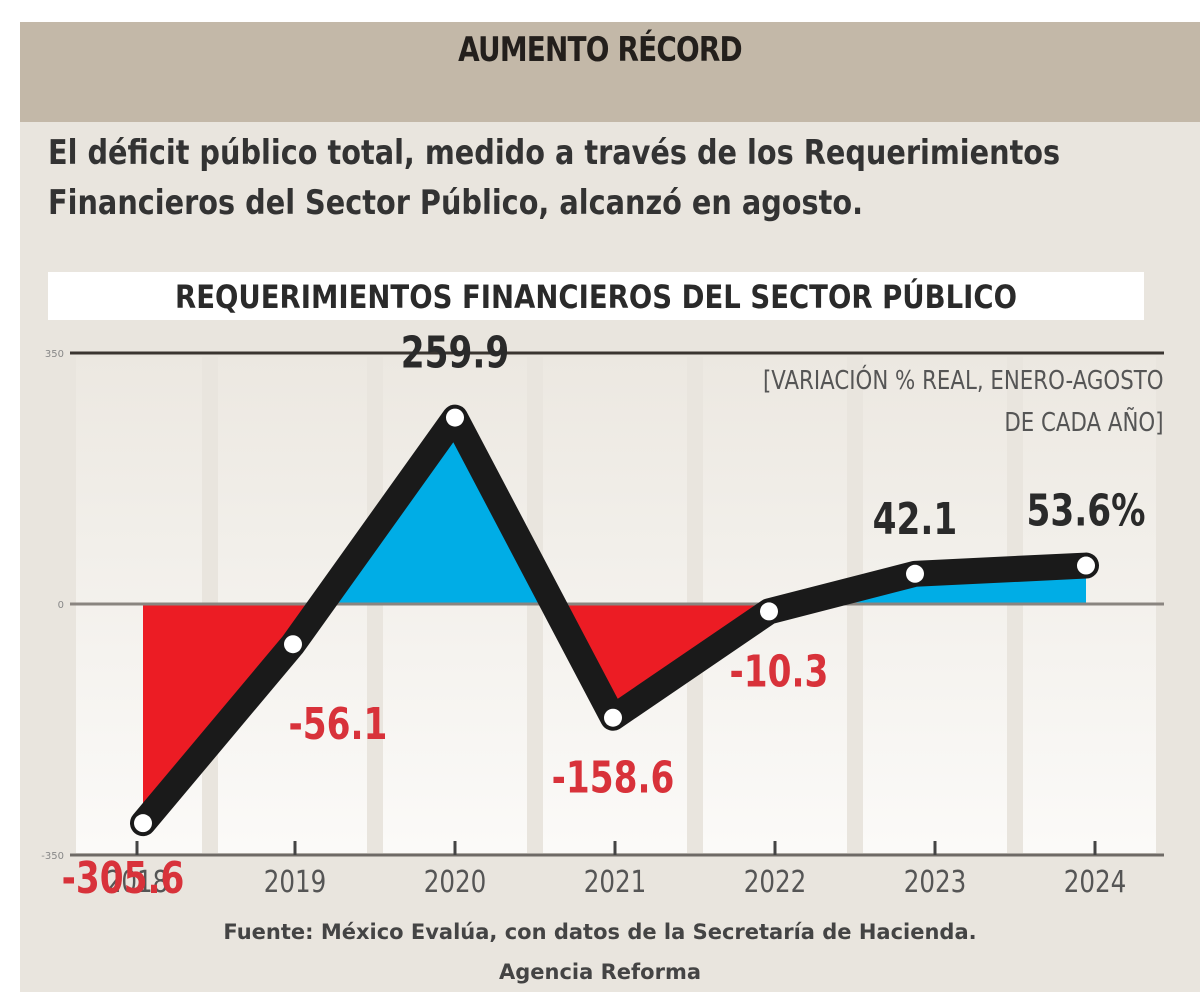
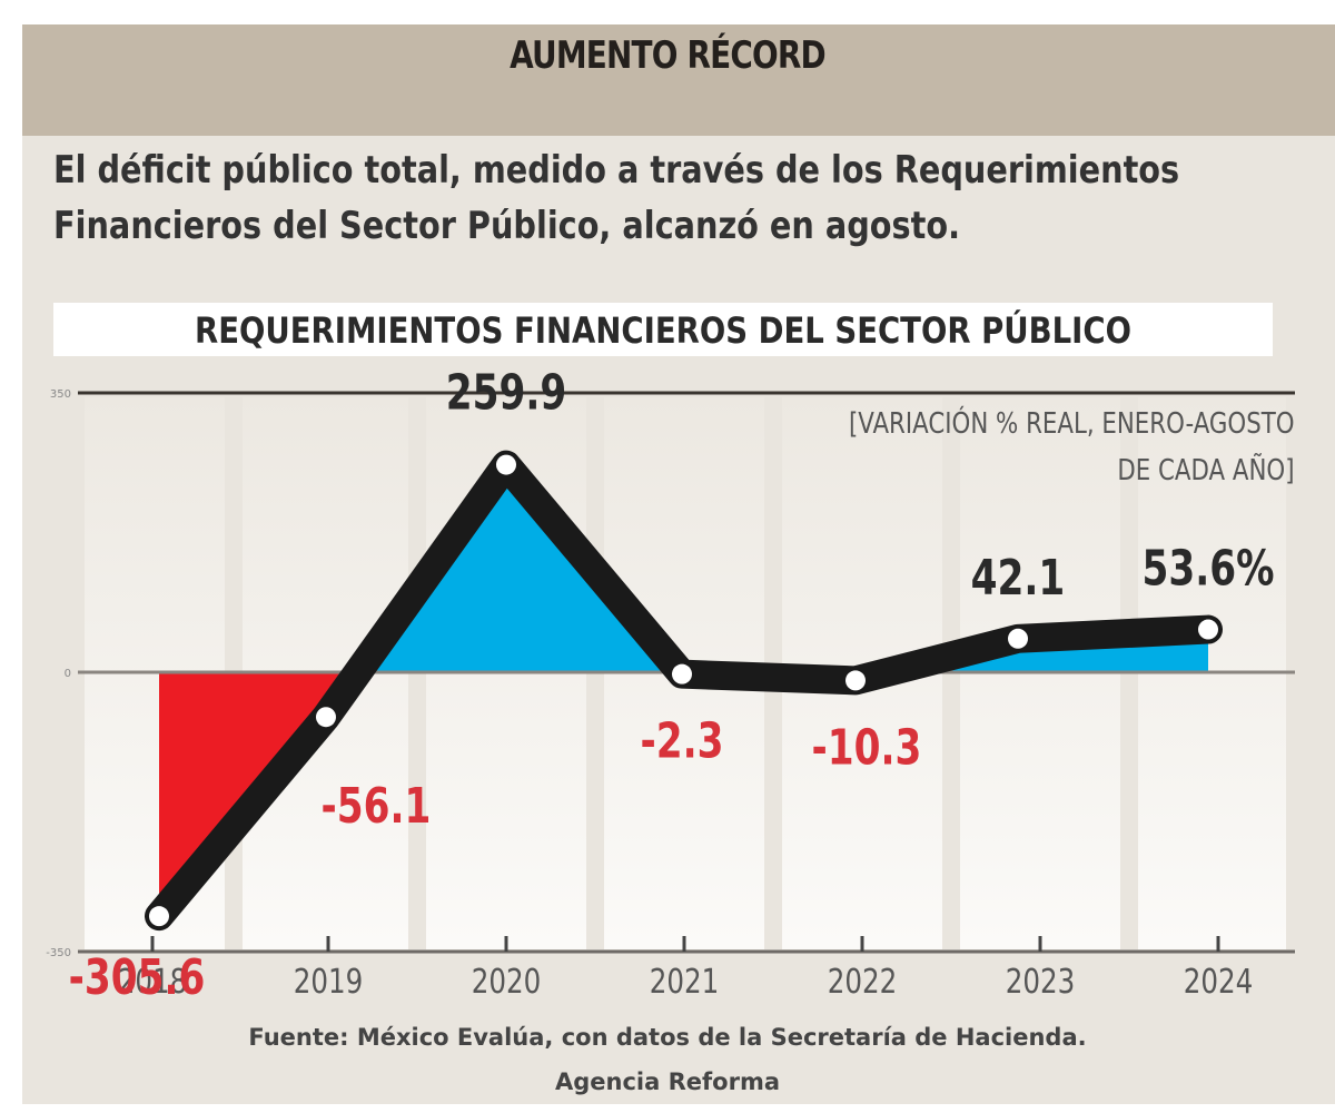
2021: -158.6 -> -2.3
